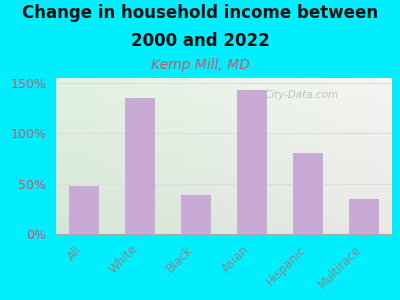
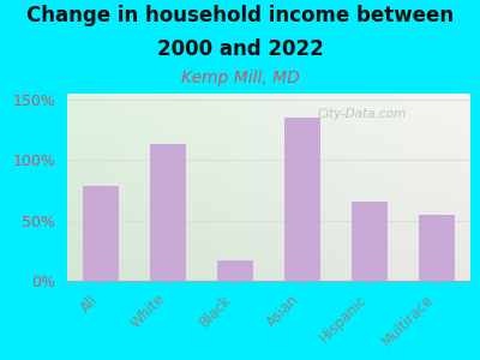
All: 48% -> 78%
White: 135% -> 113%
Black: 39% -> 17%
Asian: 143% -> 135%
Hispanic: 80% -> 66%
Multirace: 35% -> 55%
